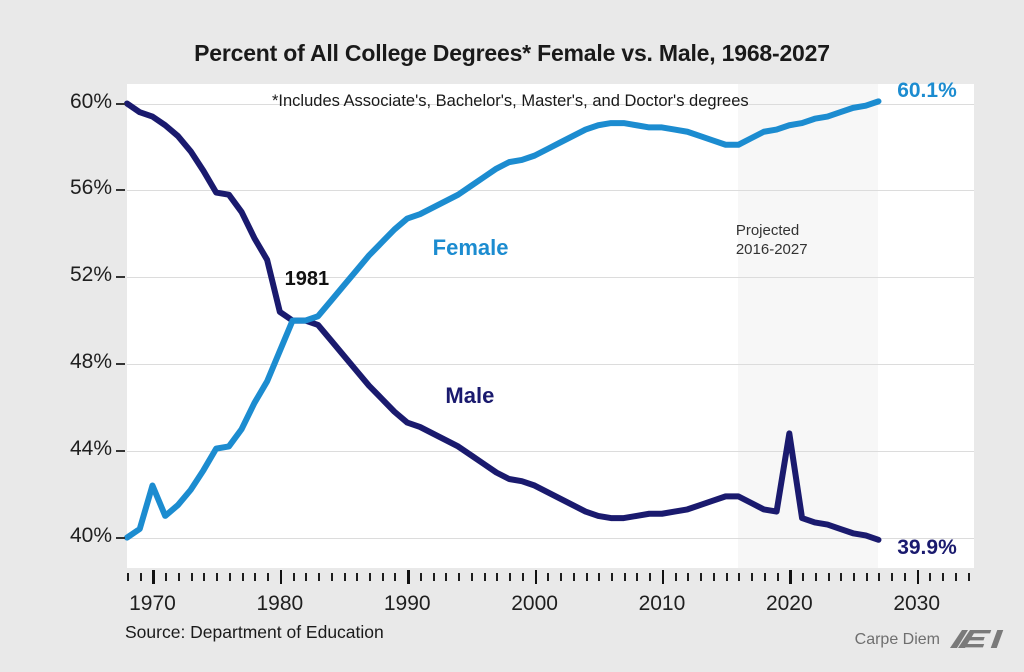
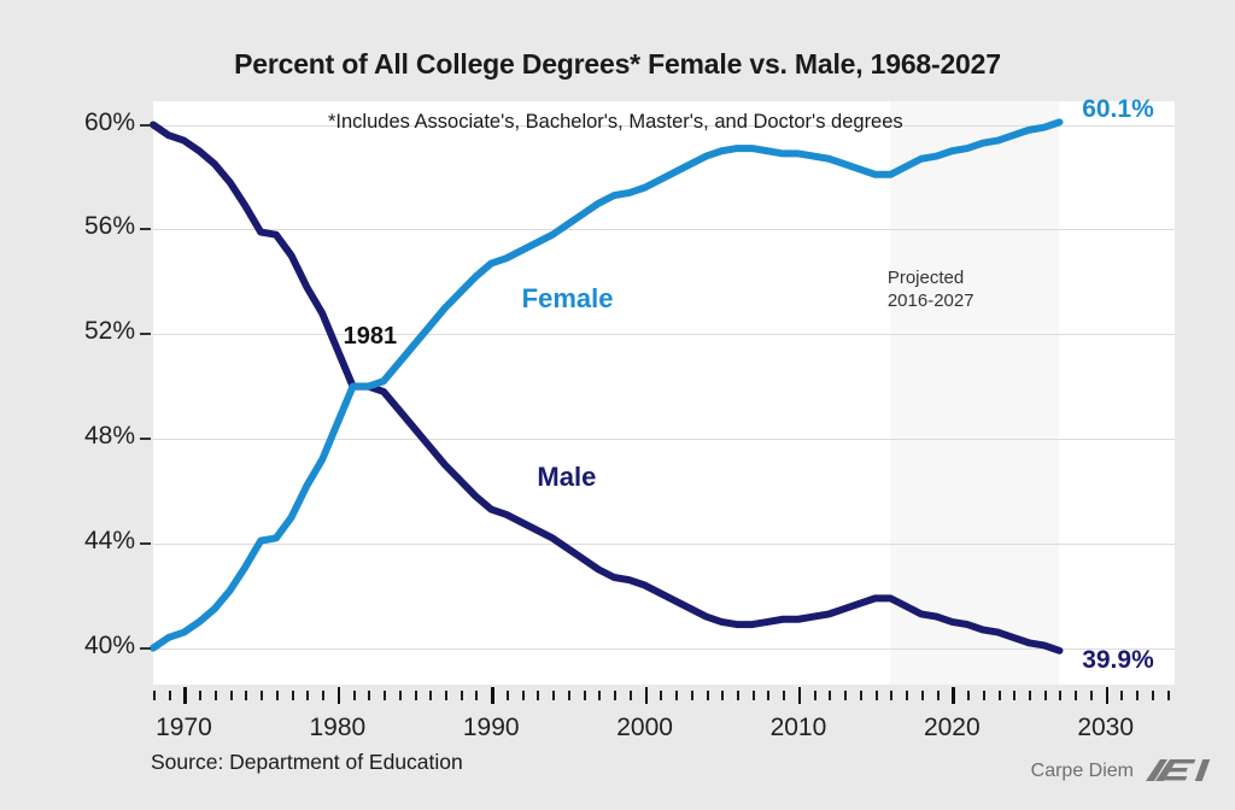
Female/1970: 42.4% -> 40.6%
Male/1980: 50.4% -> 51.4%
Male/2020: 44.8% -> 41.0%
